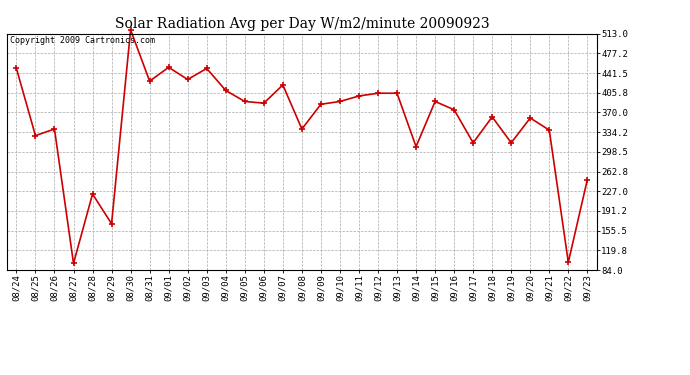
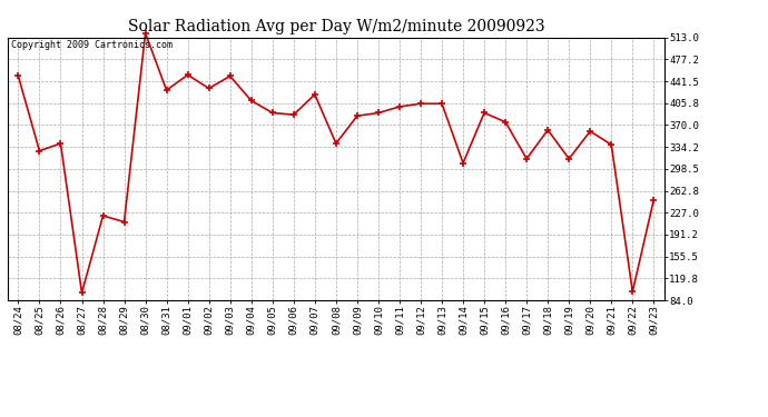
08/29: 168 -> 212
